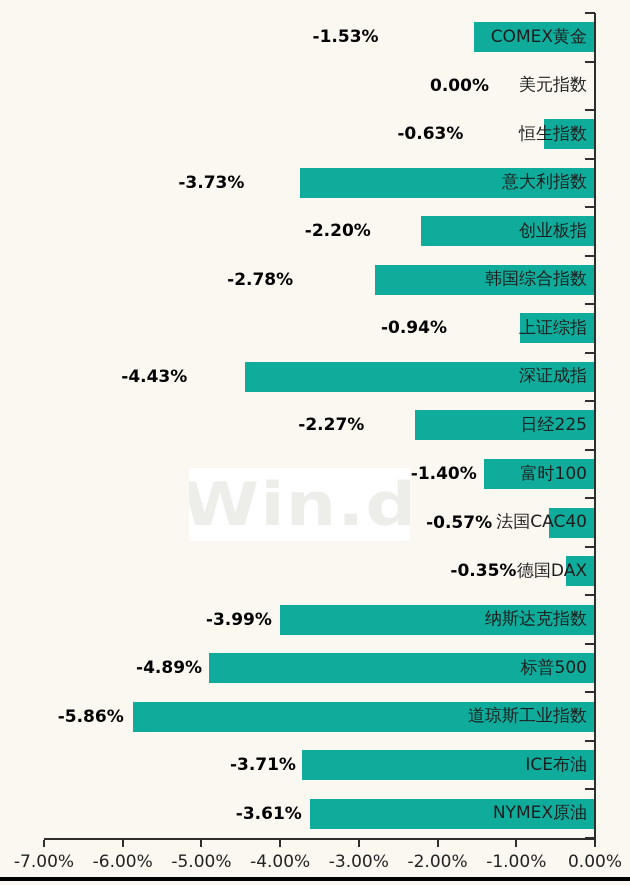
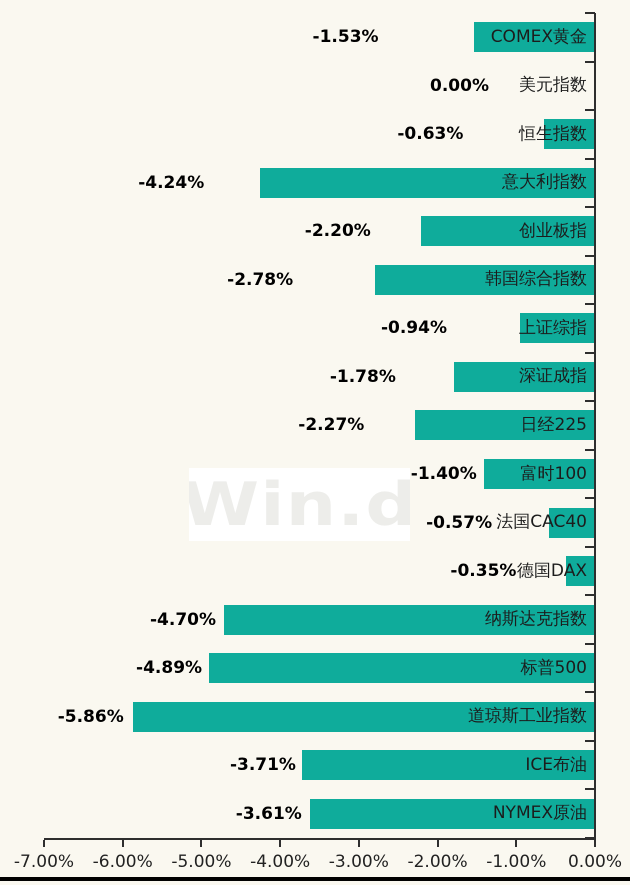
意大利指数: -3.73% -> -4.24%
深证成指: -4.43% -> -1.78%
纳斯达克指数: -3.99% -> -4.70%
